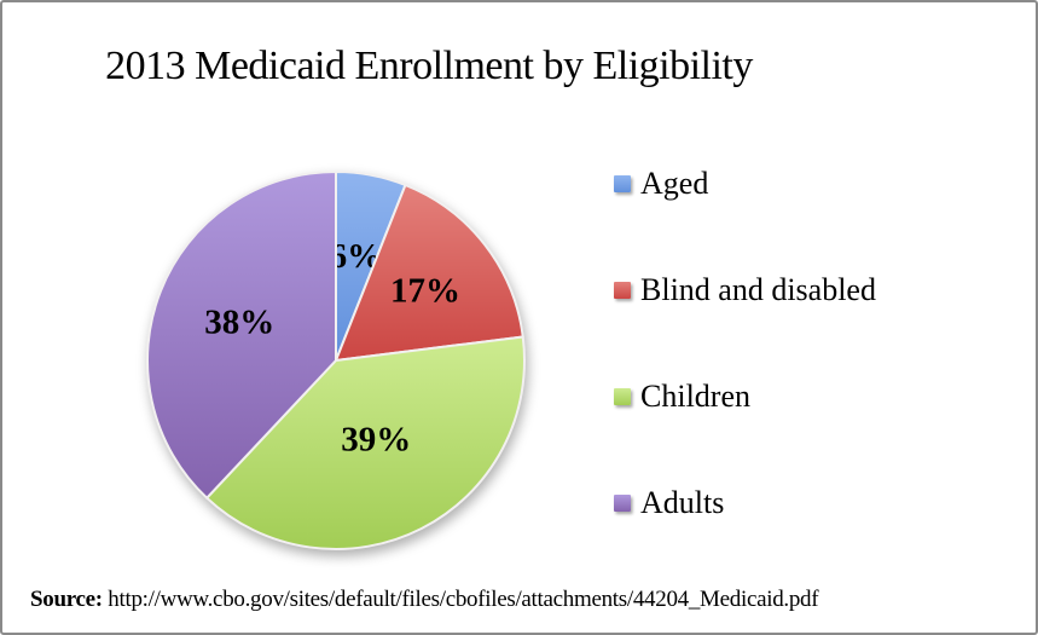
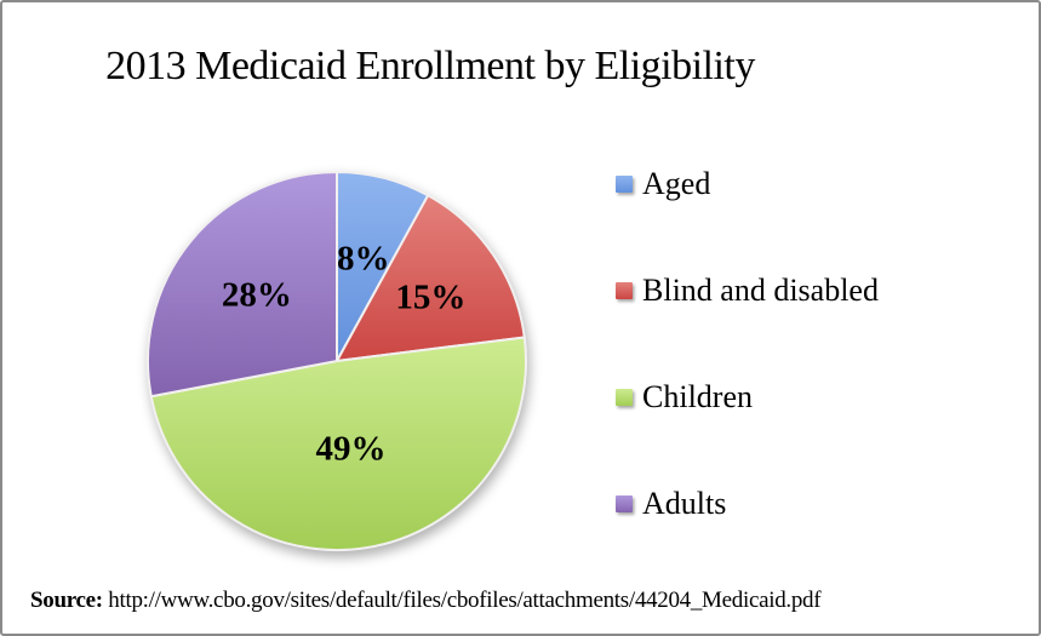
Aged: 6% -> 8%
Blind and disabled: 17% -> 15%
Children: 39% -> 49%
Adults: 38% -> 28%
